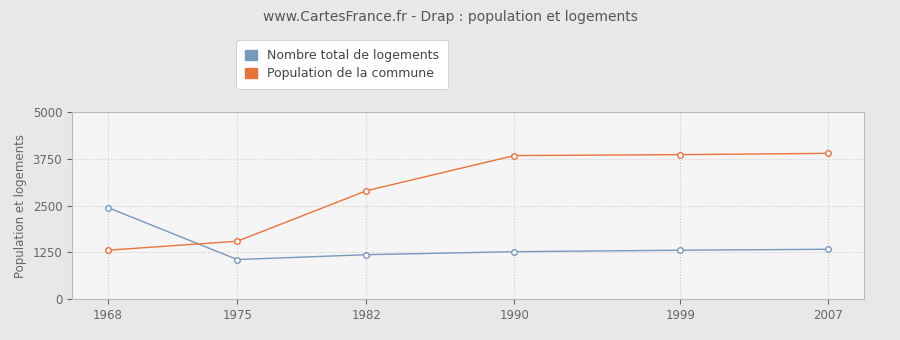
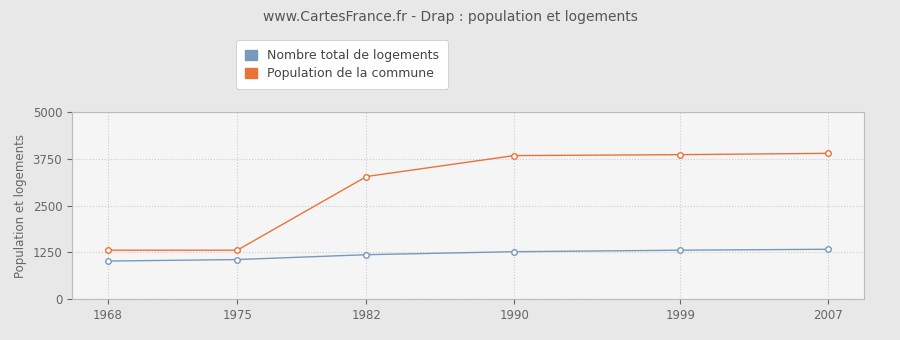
Nombre total de logements/1968: 2450 -> 1020
Population de la commune/1975: 1550 -> 1310
Population de la commune/1982: 2900 -> 3280
